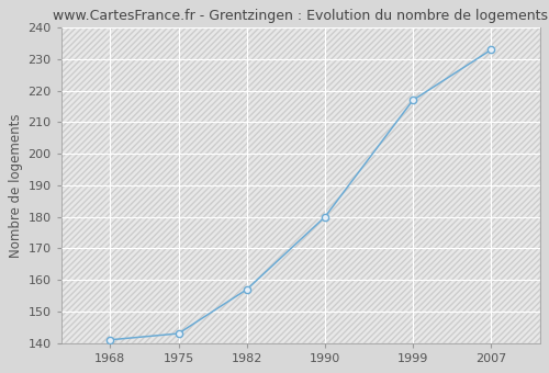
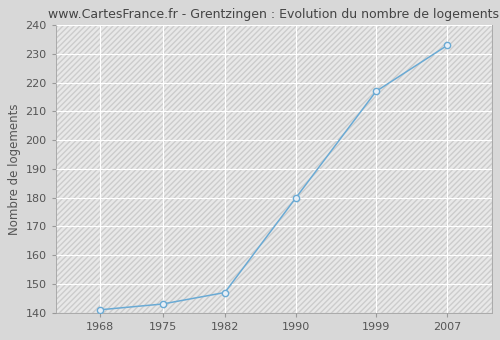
1982: 157 -> 147
